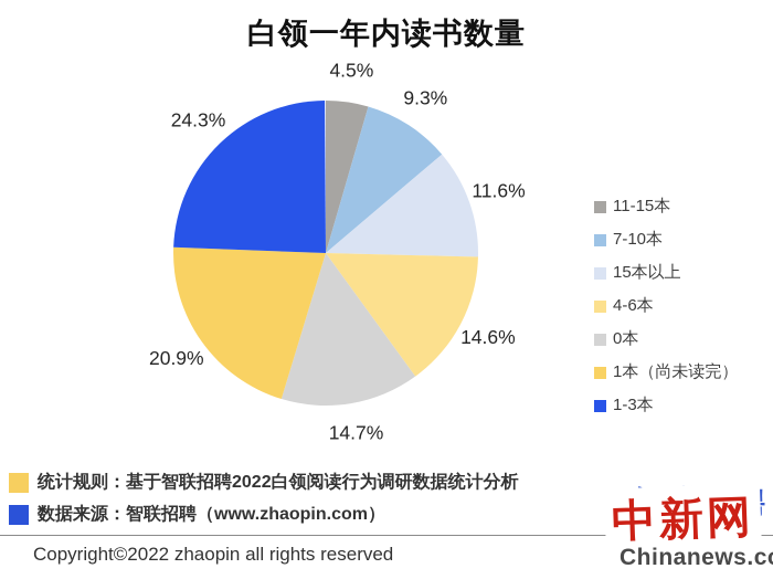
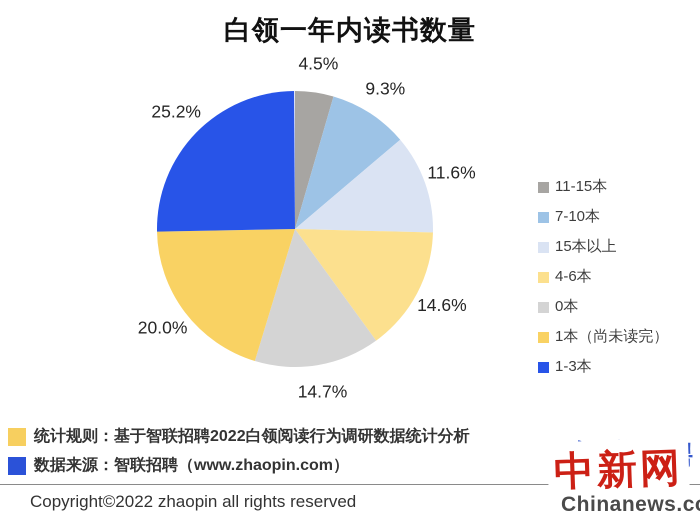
1本（尚未读完）: 20.9% -> 20.0%
1-3本: 24.3% -> 25.2%
